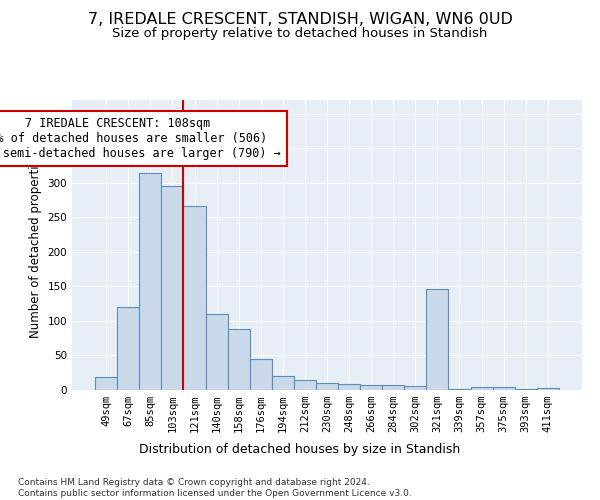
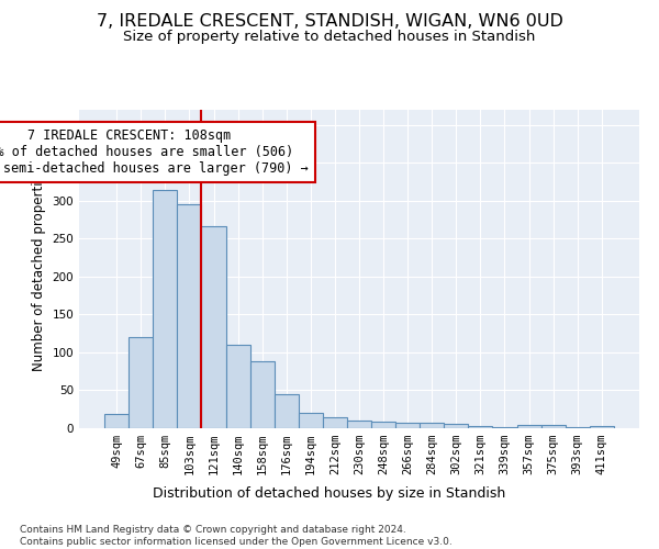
321sqm: 146 -> 3
